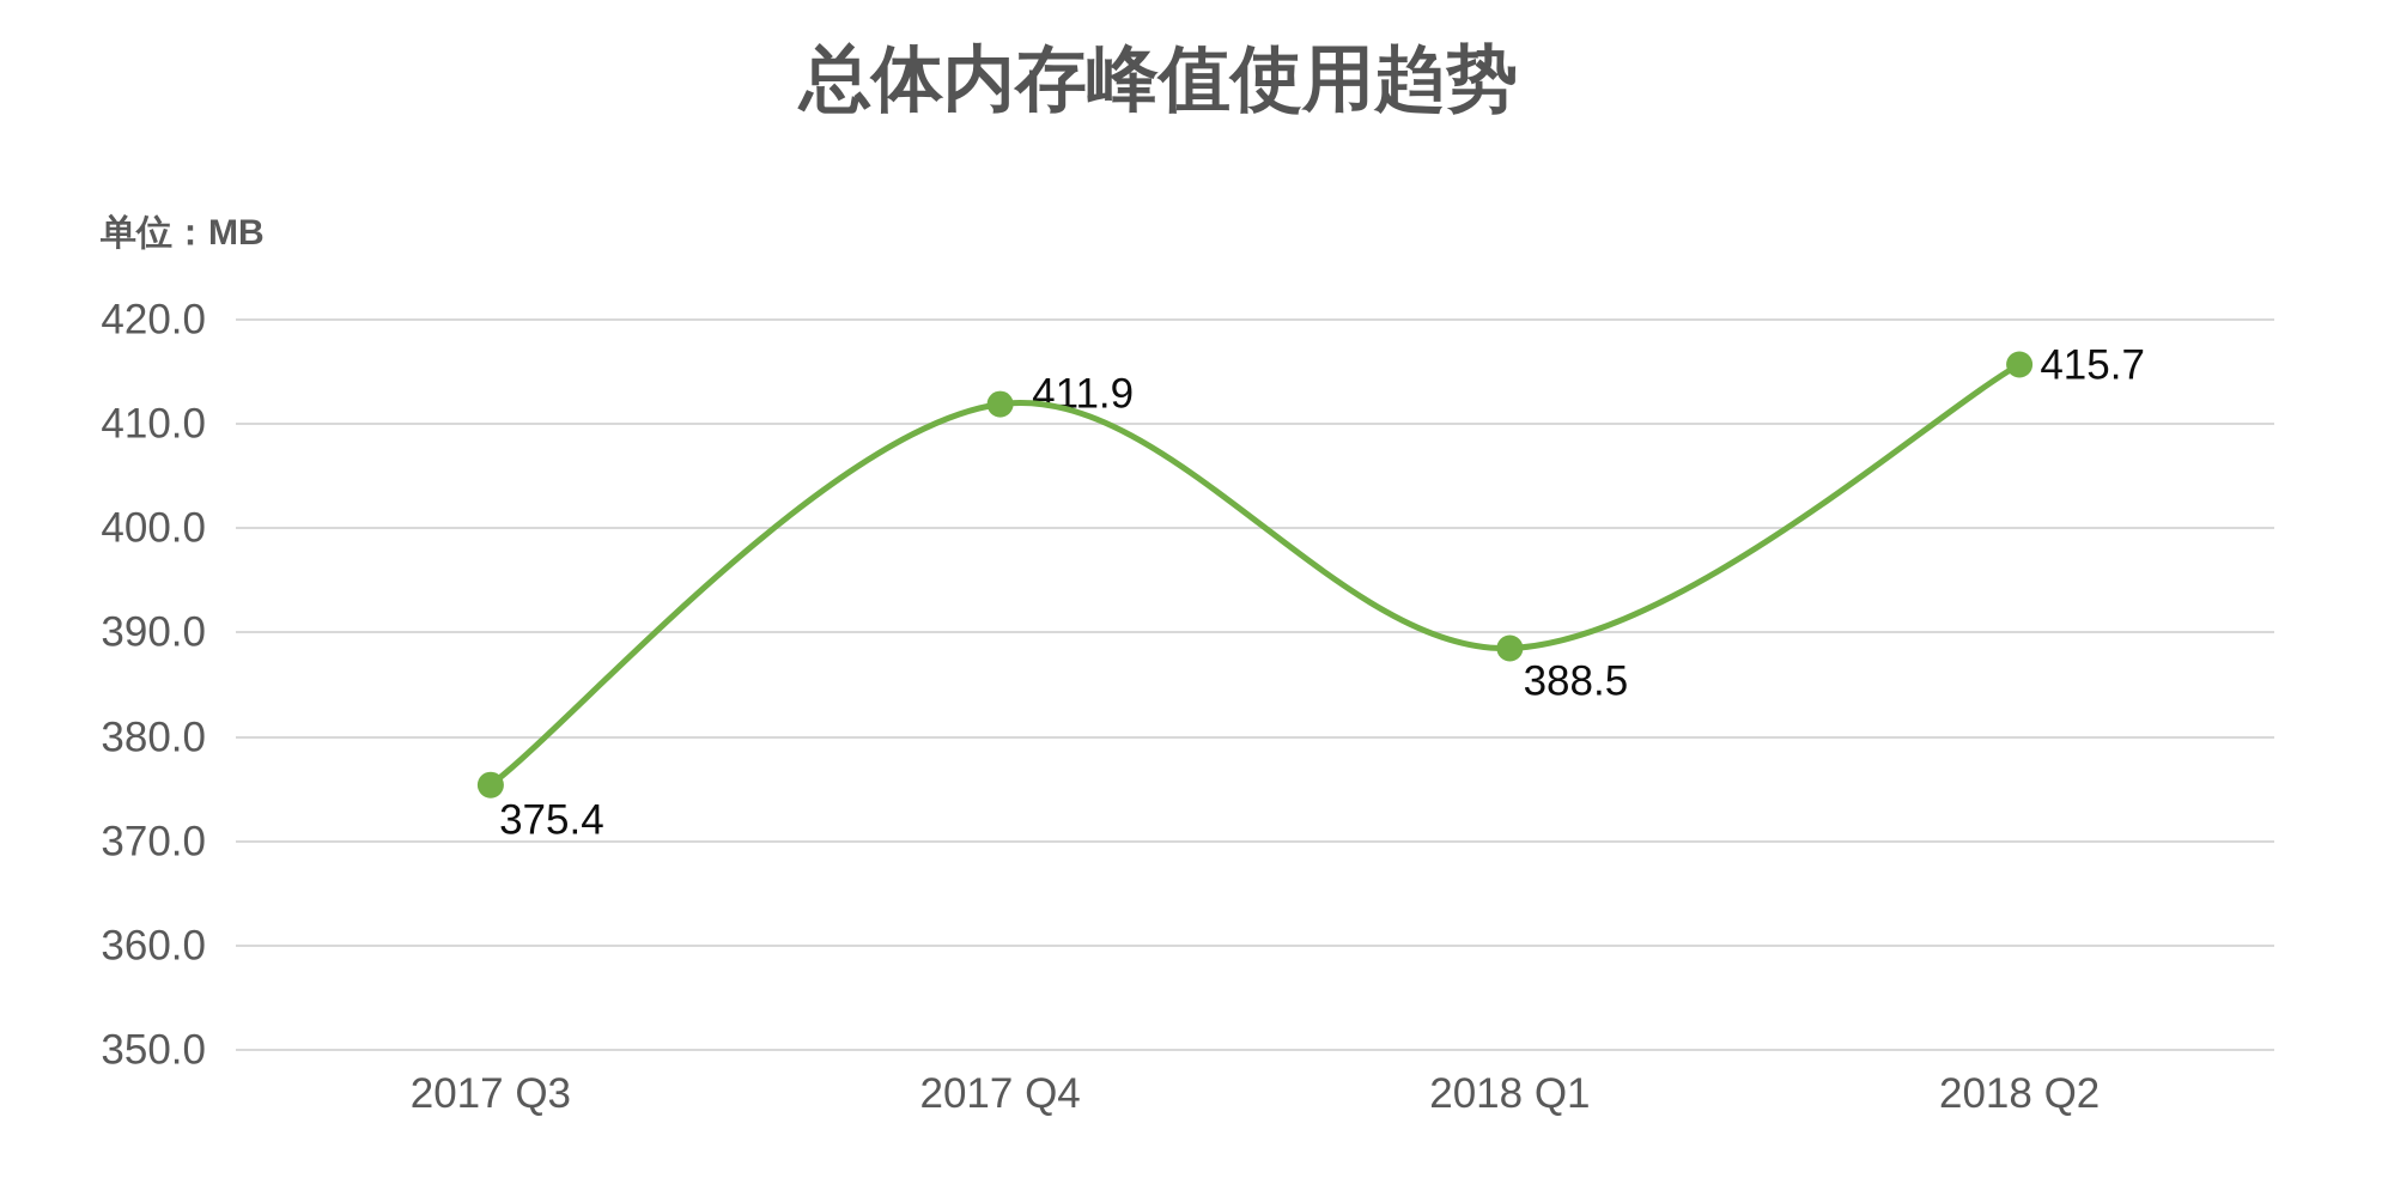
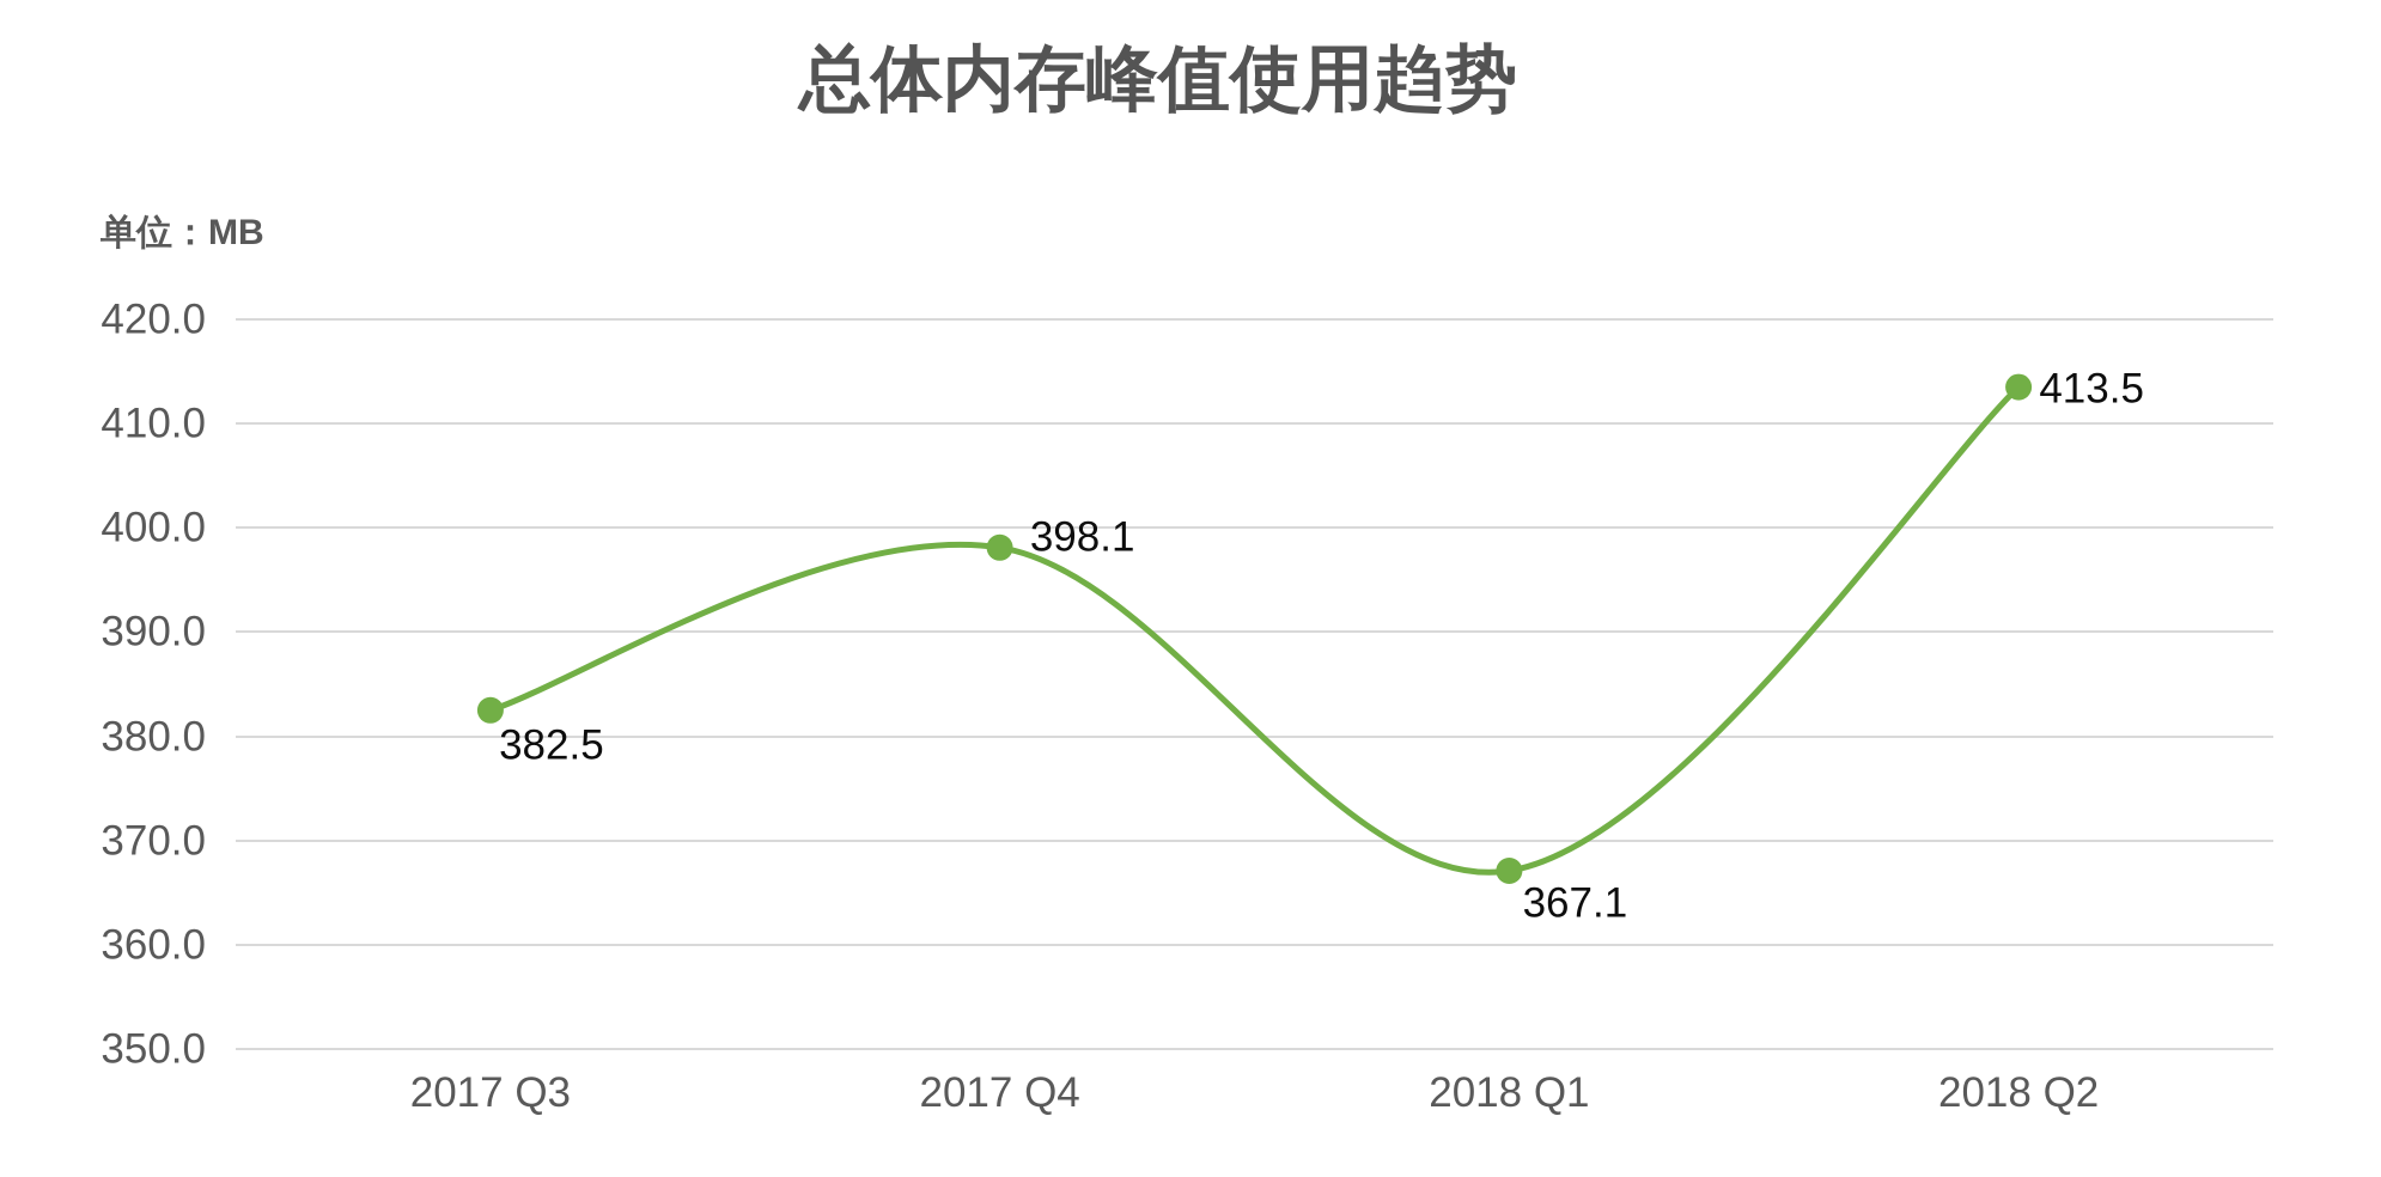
2017 Q3: 375.4 -> 382.5
2017 Q4: 411.9 -> 398.1
2018 Q1: 388.5 -> 367.1
2018 Q2: 415.7 -> 413.5
